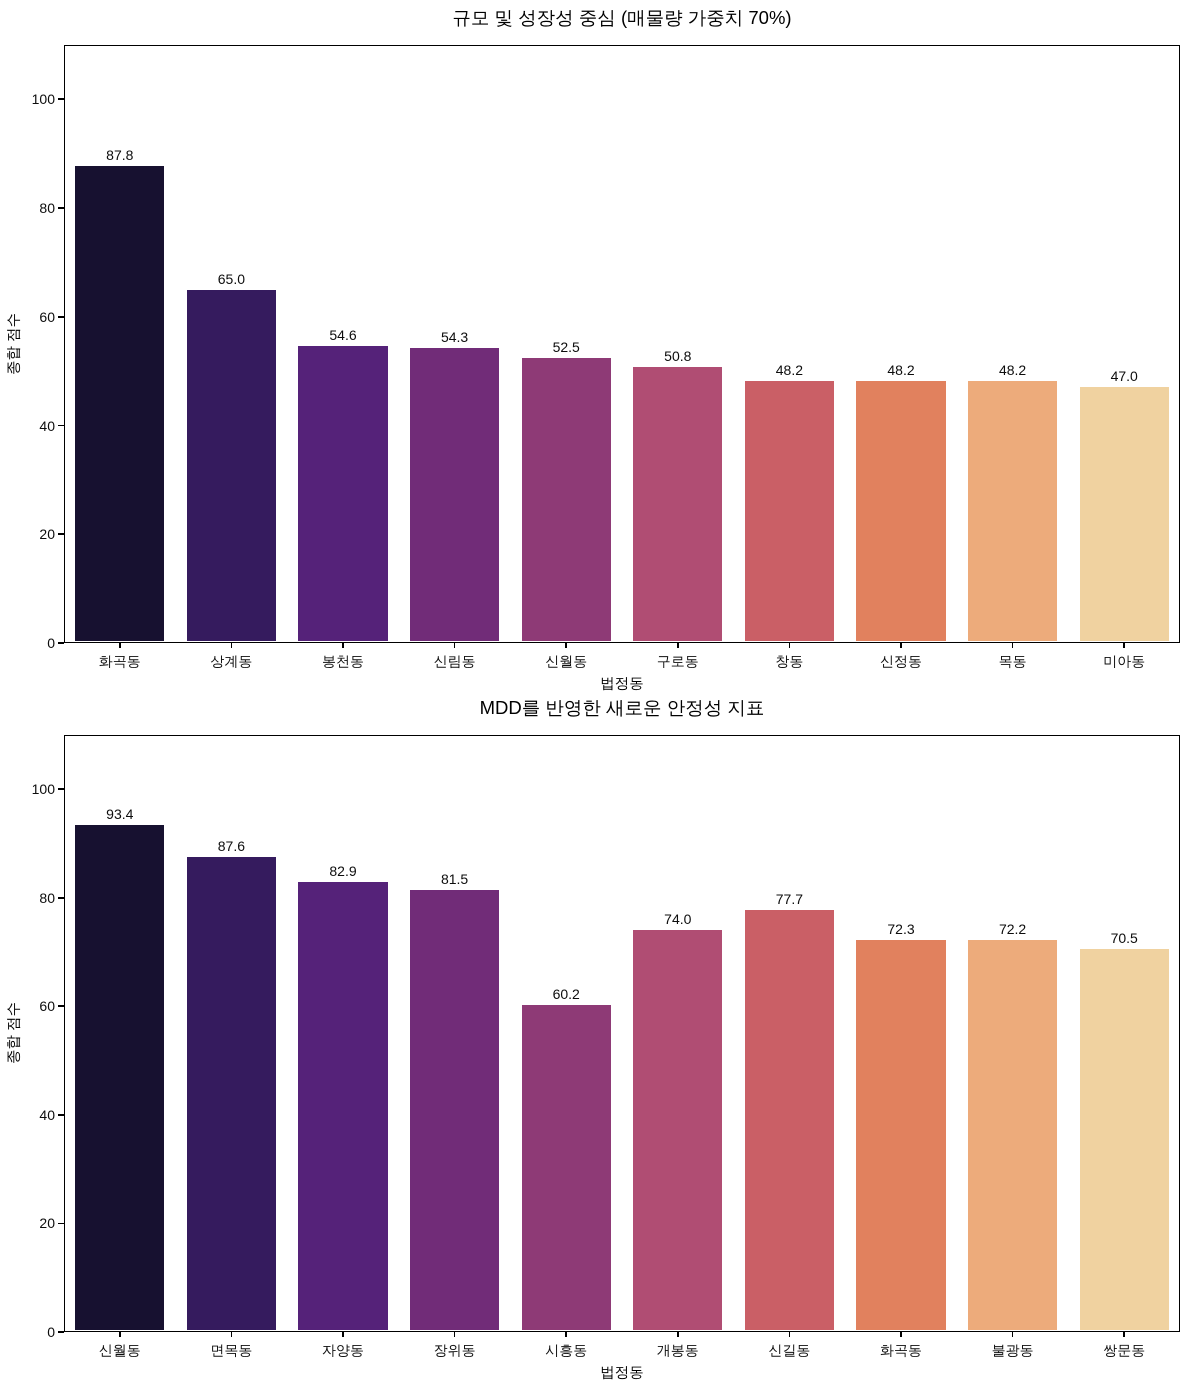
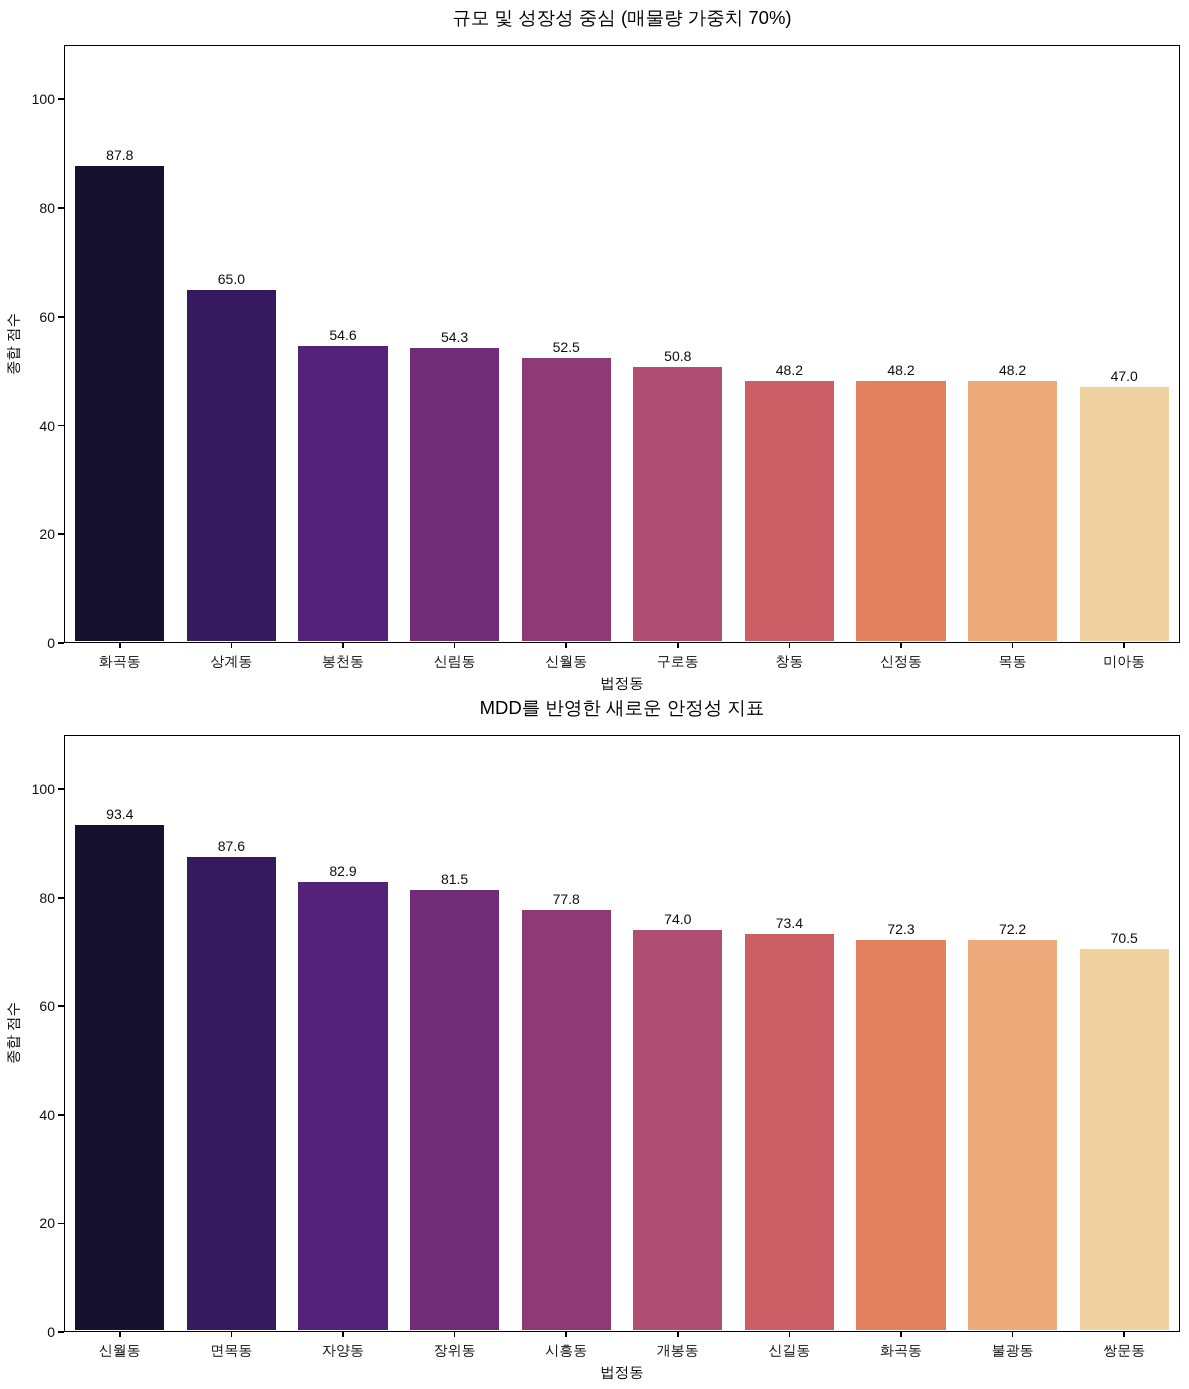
MDD를 반영한 새로운 안정성 지표/시흥동: 60.2 -> 77.8
MDD를 반영한 새로운 안정성 지표/신길동: 77.7 -> 73.4
